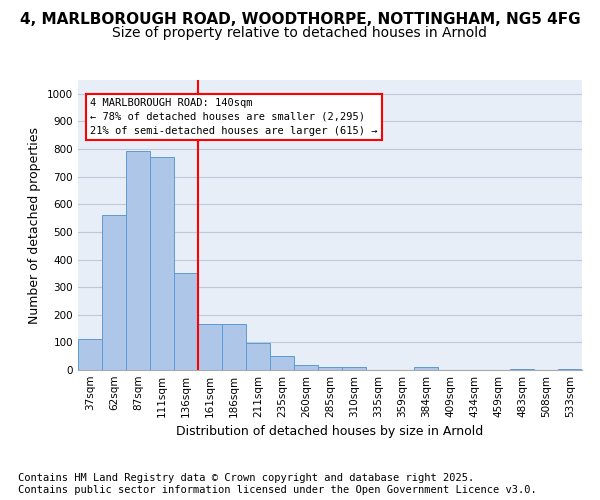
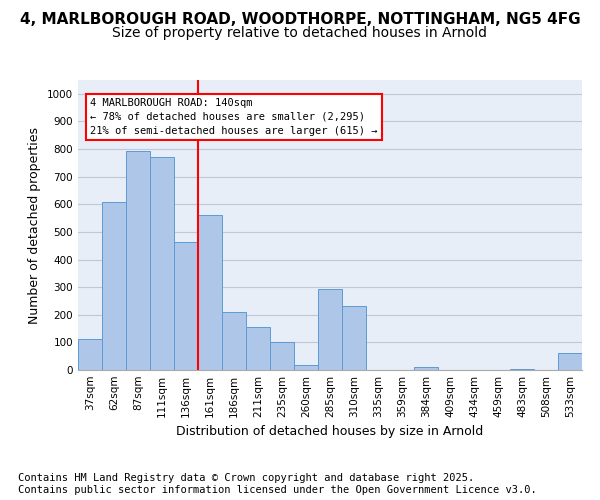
62sqm: 563 -> 610
136sqm: 350 -> 465
161sqm: 168 -> 560
186sqm: 168 -> 210
211sqm: 98 -> 155
235sqm: 52 -> 100
285sqm: 12 -> 295
310sqm: 12 -> 230
533sqm: 5 -> 60
